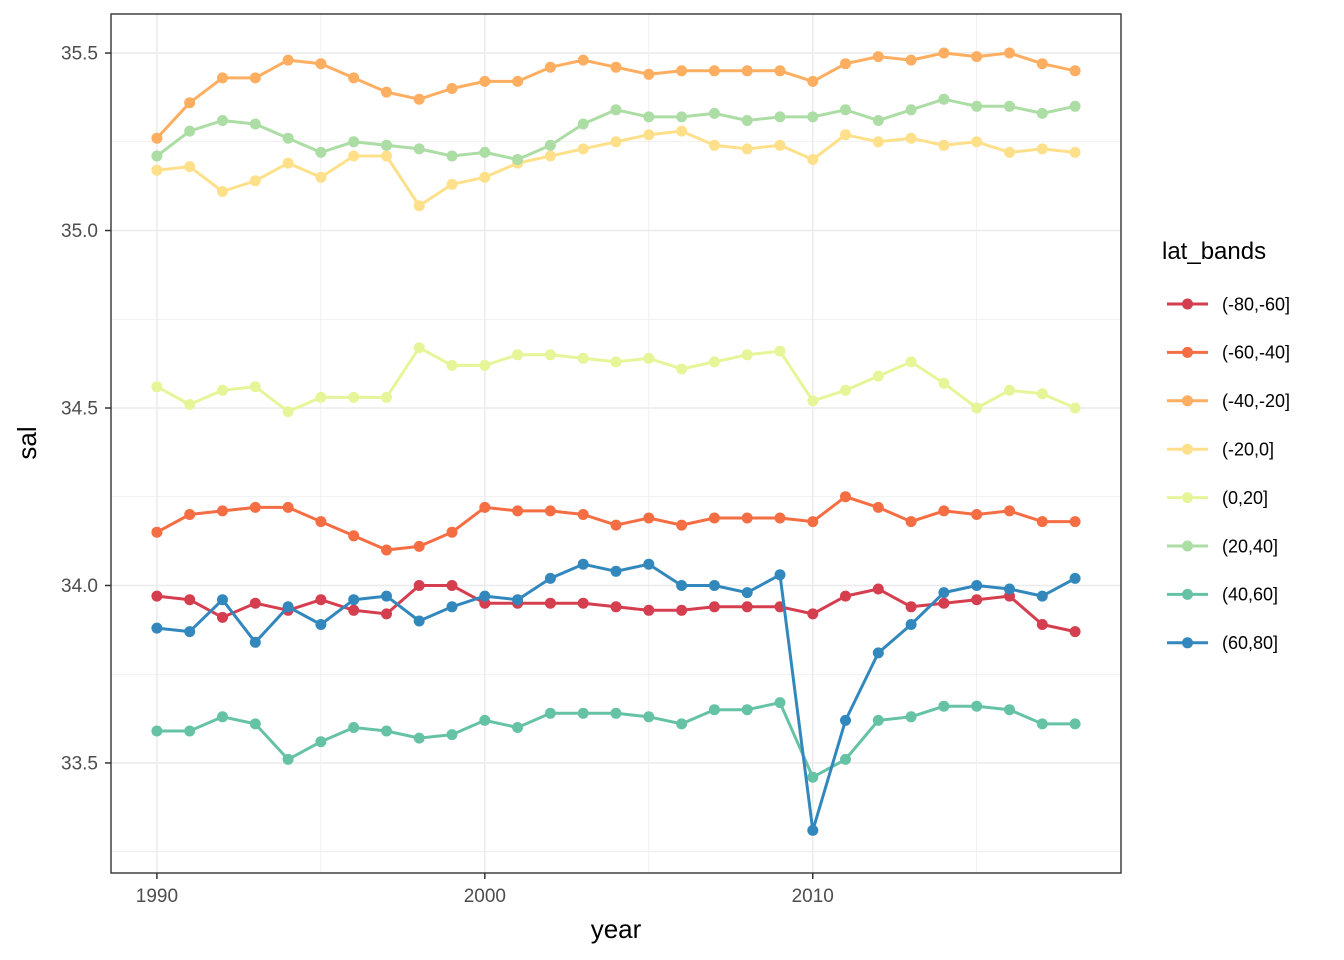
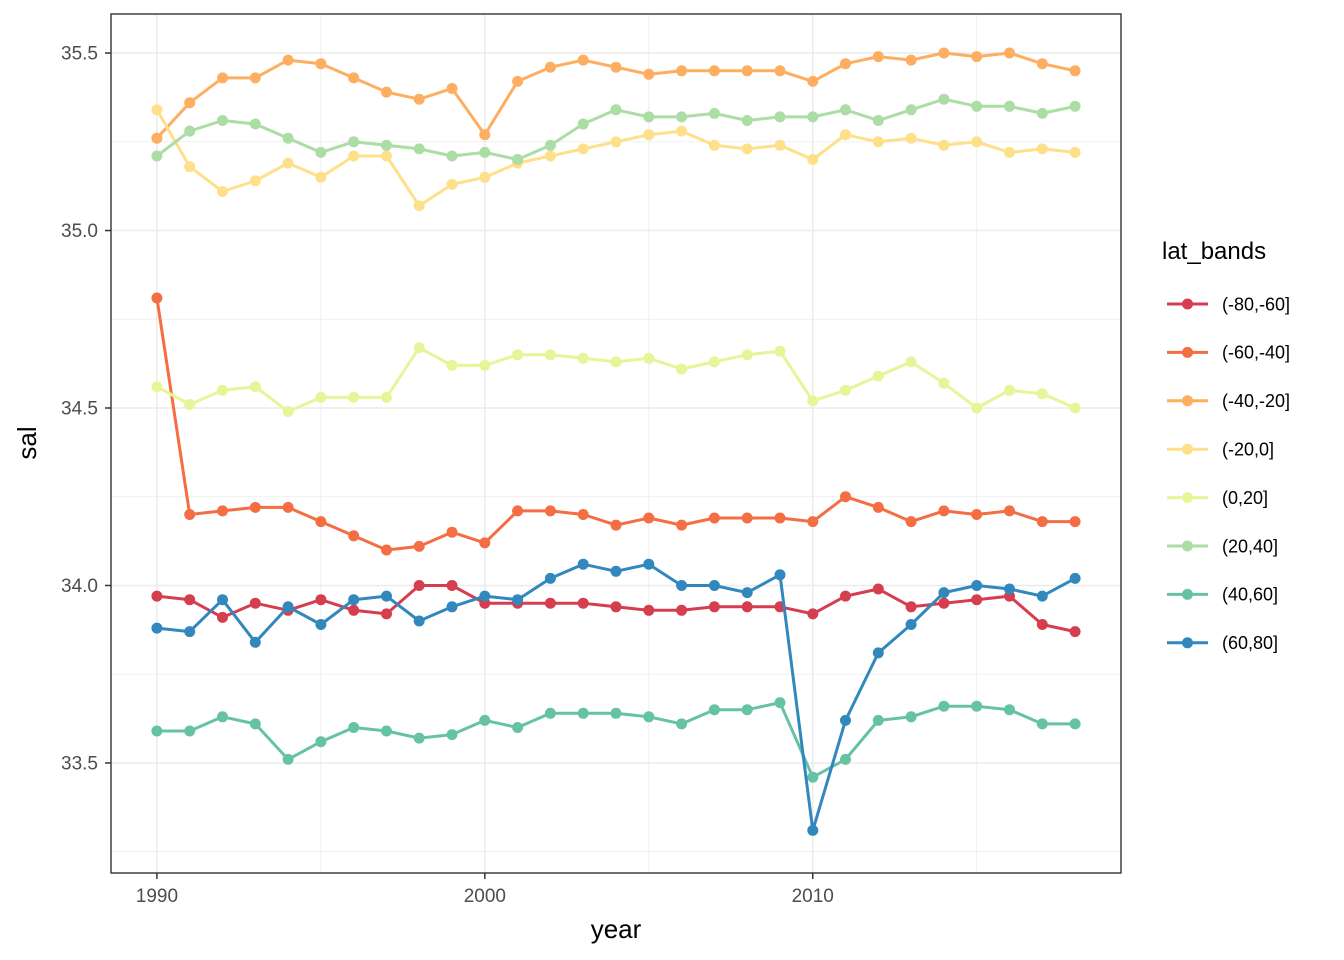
(-60,-40]/1990: 34.15 -> 34.81
(-20,0]/1990: 35.17 -> 35.34
(-60,-40]/2000: 34.22 -> 34.12
(-40,-20]/2000: 35.42 -> 35.27
